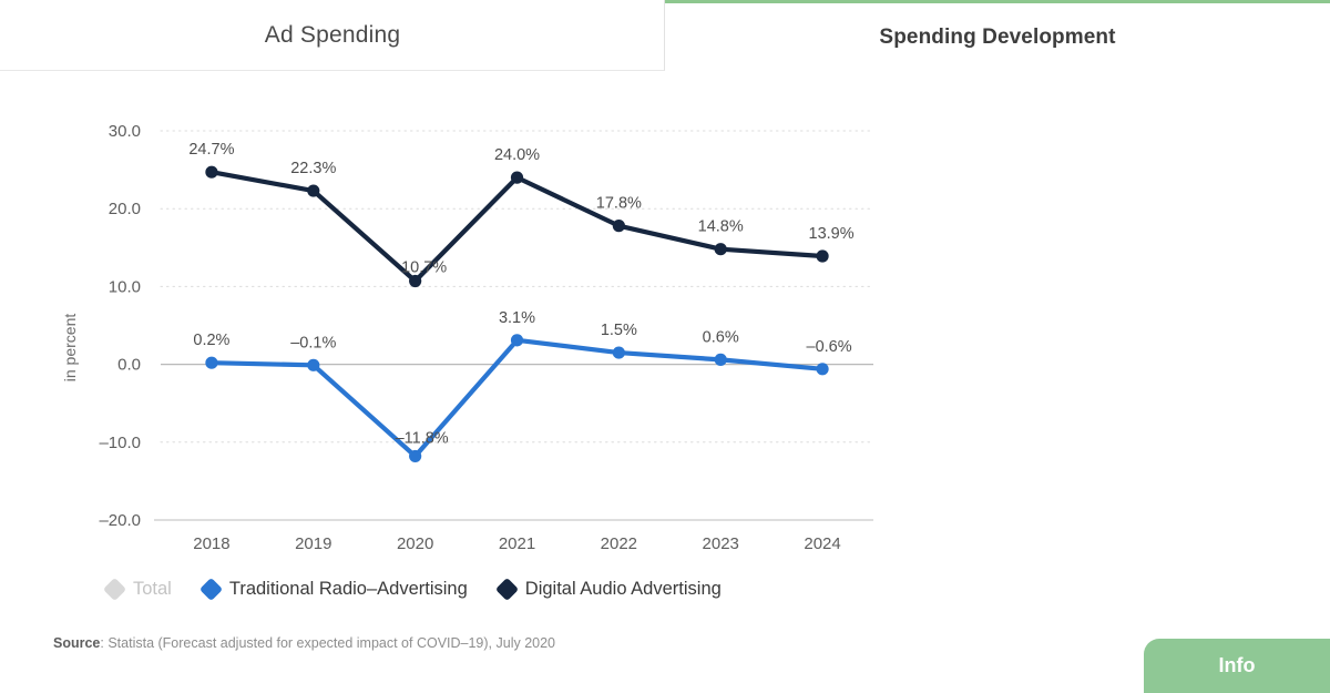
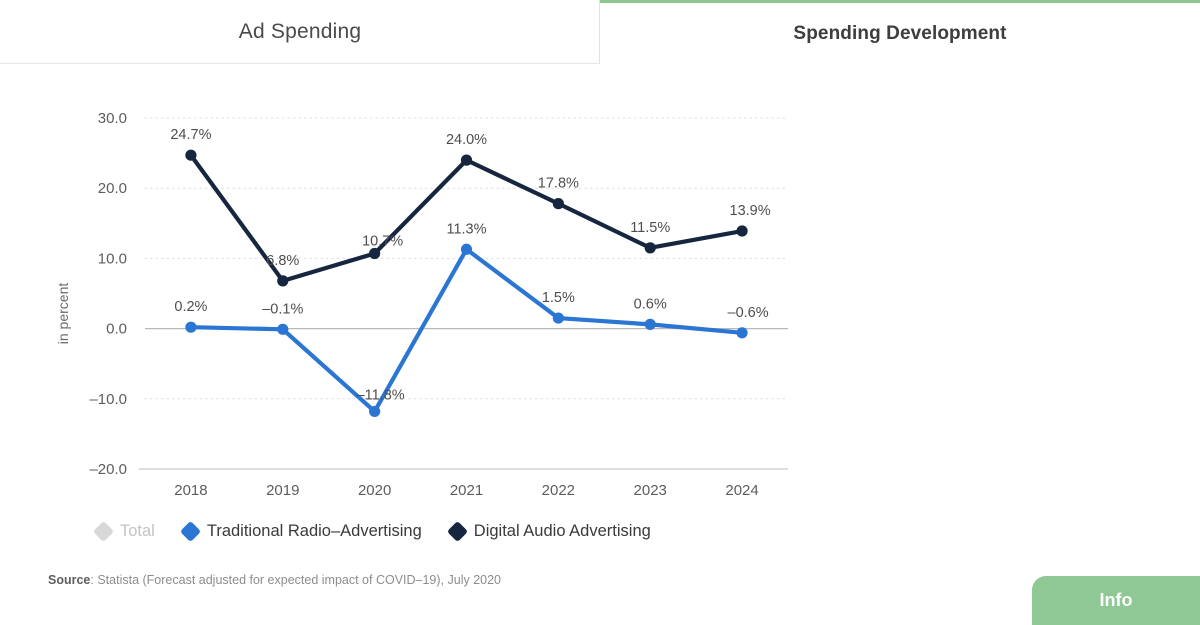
Digital Audio Advertising/2019: 22.3% -> 6.8%
Traditional Radio–Advertising/2021: 3.1% -> 11.3%
Digital Audio Advertising/2023: 14.8% -> 11.5%
